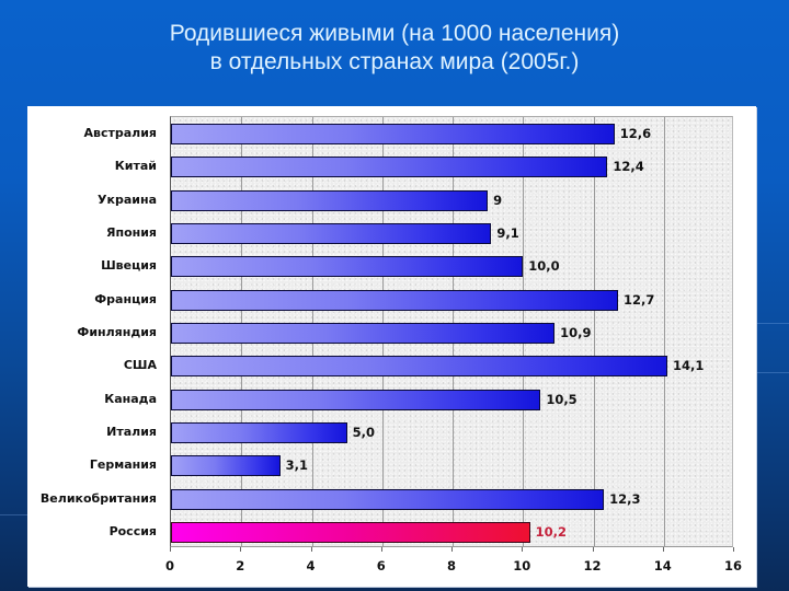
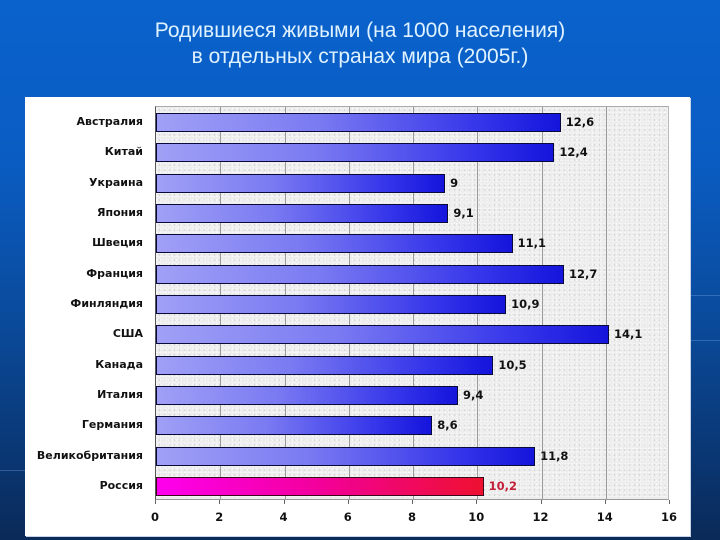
Швеция: 10,0 -> 11,1
Италия: 5,0 -> 9,4
Германия: 3,1 -> 8,6
Великобритания: 12,3 -> 11,8
